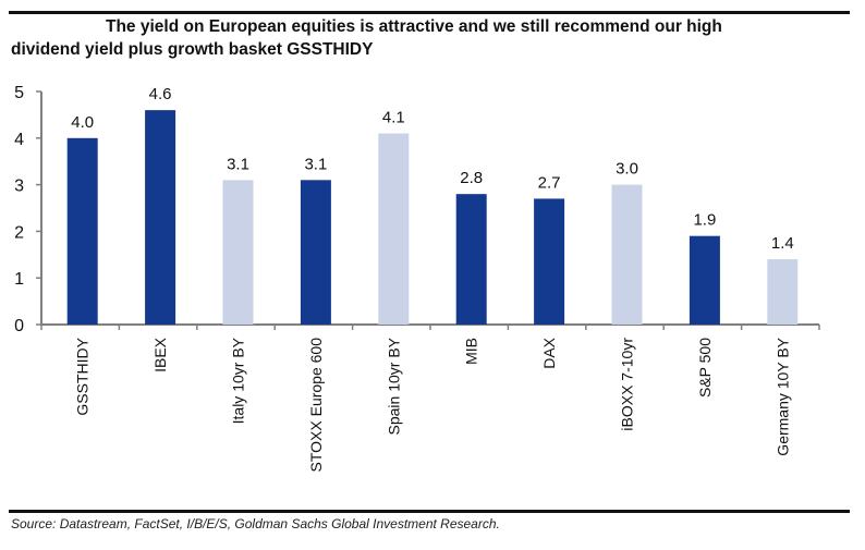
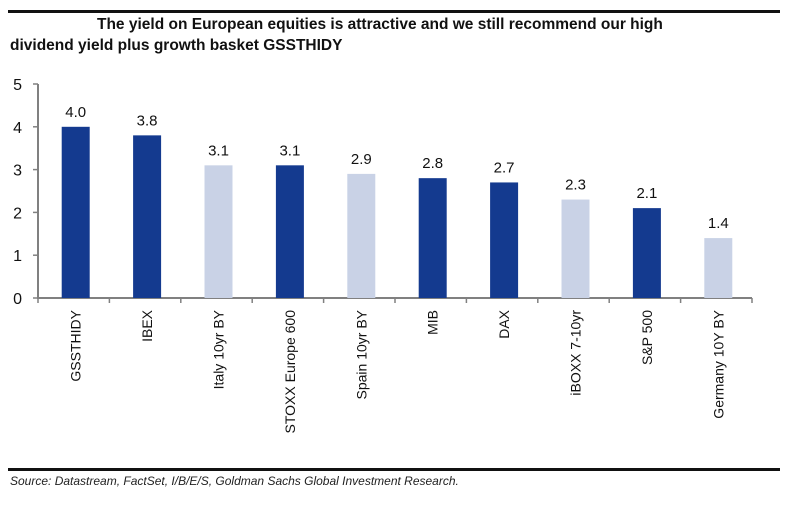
IBEX: 4.6 -> 3.8
Spain 10yr BY: 4.1 -> 2.9
iBOXX 7-10yr: 3.0 -> 2.3
S&P 500: 1.9 -> 2.1
